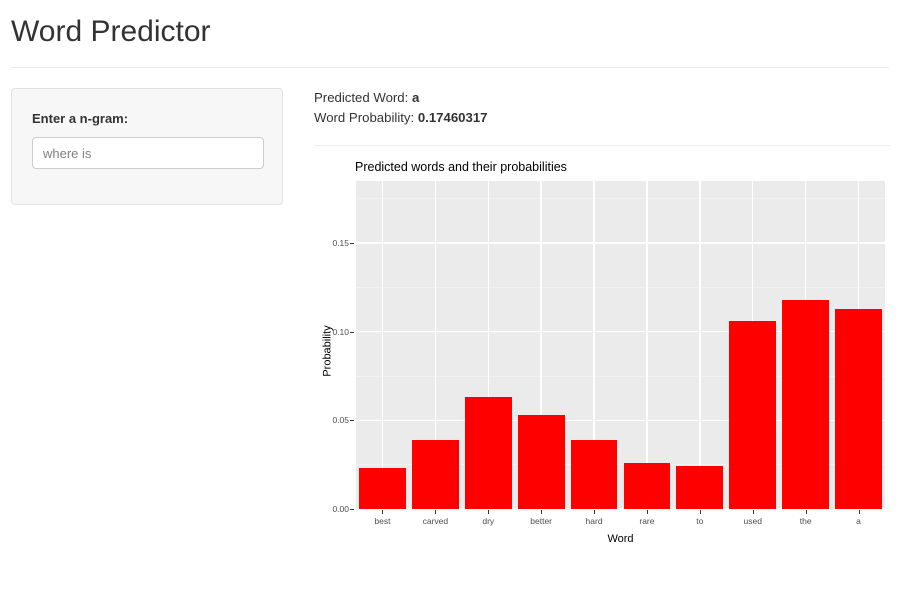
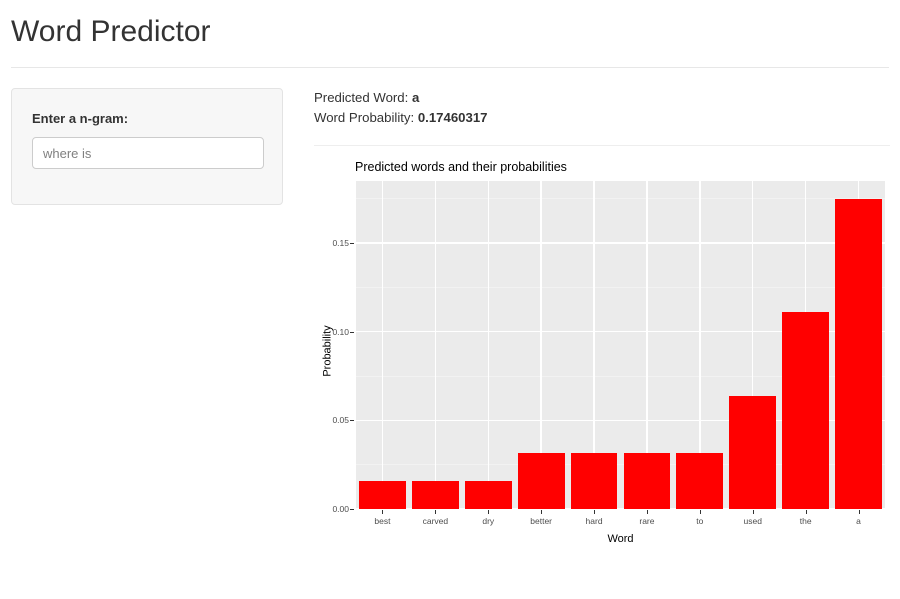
best: 0.023 -> 0.016
carved: 0.039 -> 0.016
dry: 0.063 -> 0.016
better: 0.053 -> 0.032
hard: 0.039 -> 0.032
rare: 0.026 -> 0.032
to: 0.024 -> 0.032
used: 0.106 -> 0.063
the: 0.118 -> 0.111
a: 0.113 -> 0.175
